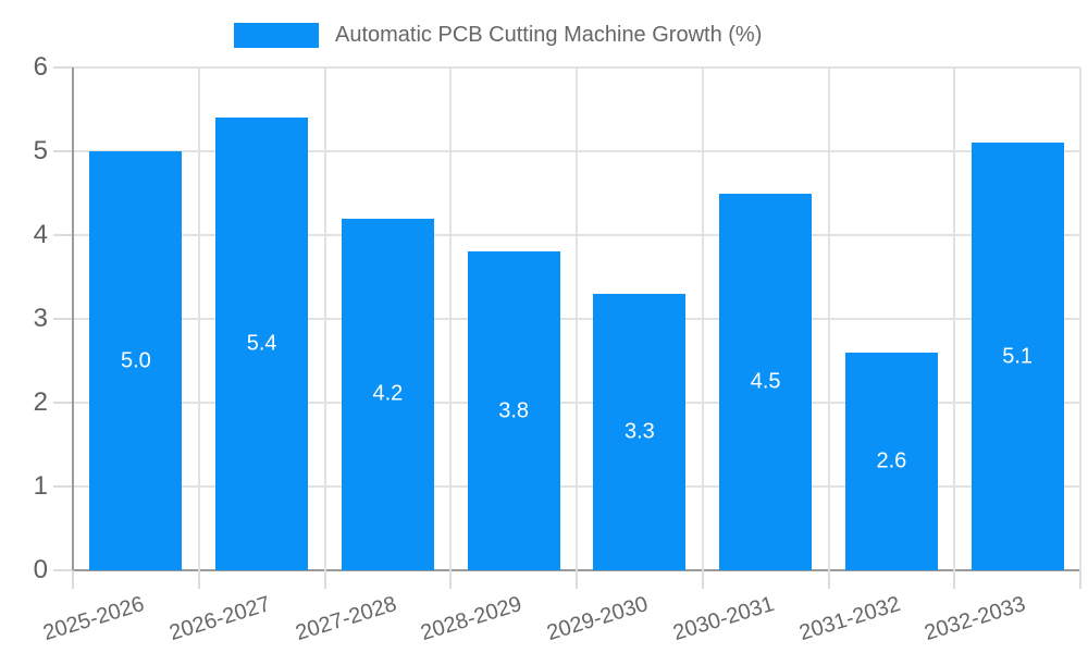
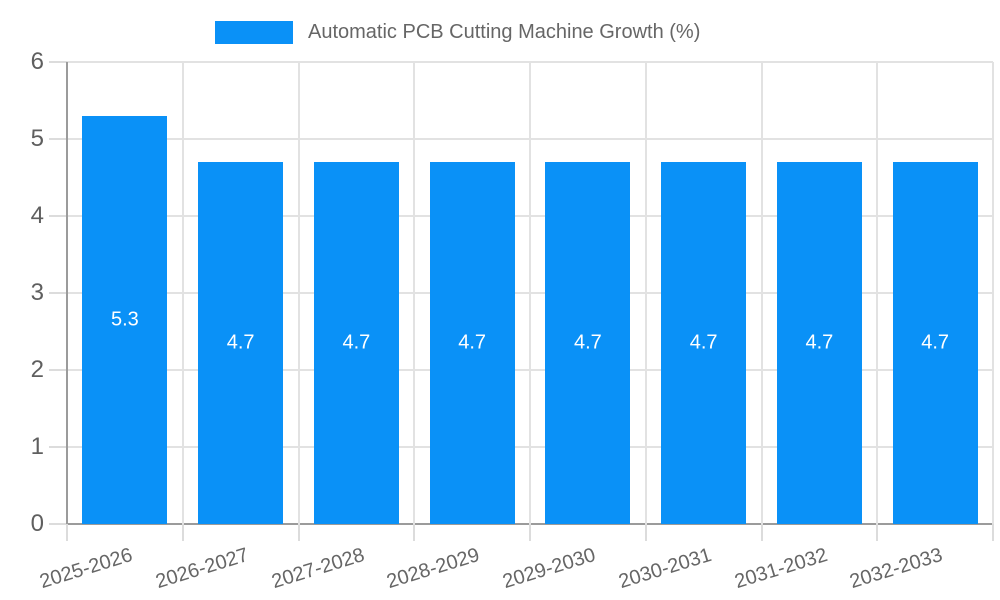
2025-2026: 5.0 -> 5.3
2026-2027: 5.4 -> 4.7
2027-2028: 4.2 -> 4.7
2028-2029: 3.8 -> 4.7
2029-2030: 3.3 -> 4.7
2030-2031: 4.5 -> 4.7
2031-2032: 2.6 -> 4.7
2032-2033: 5.1 -> 4.7
